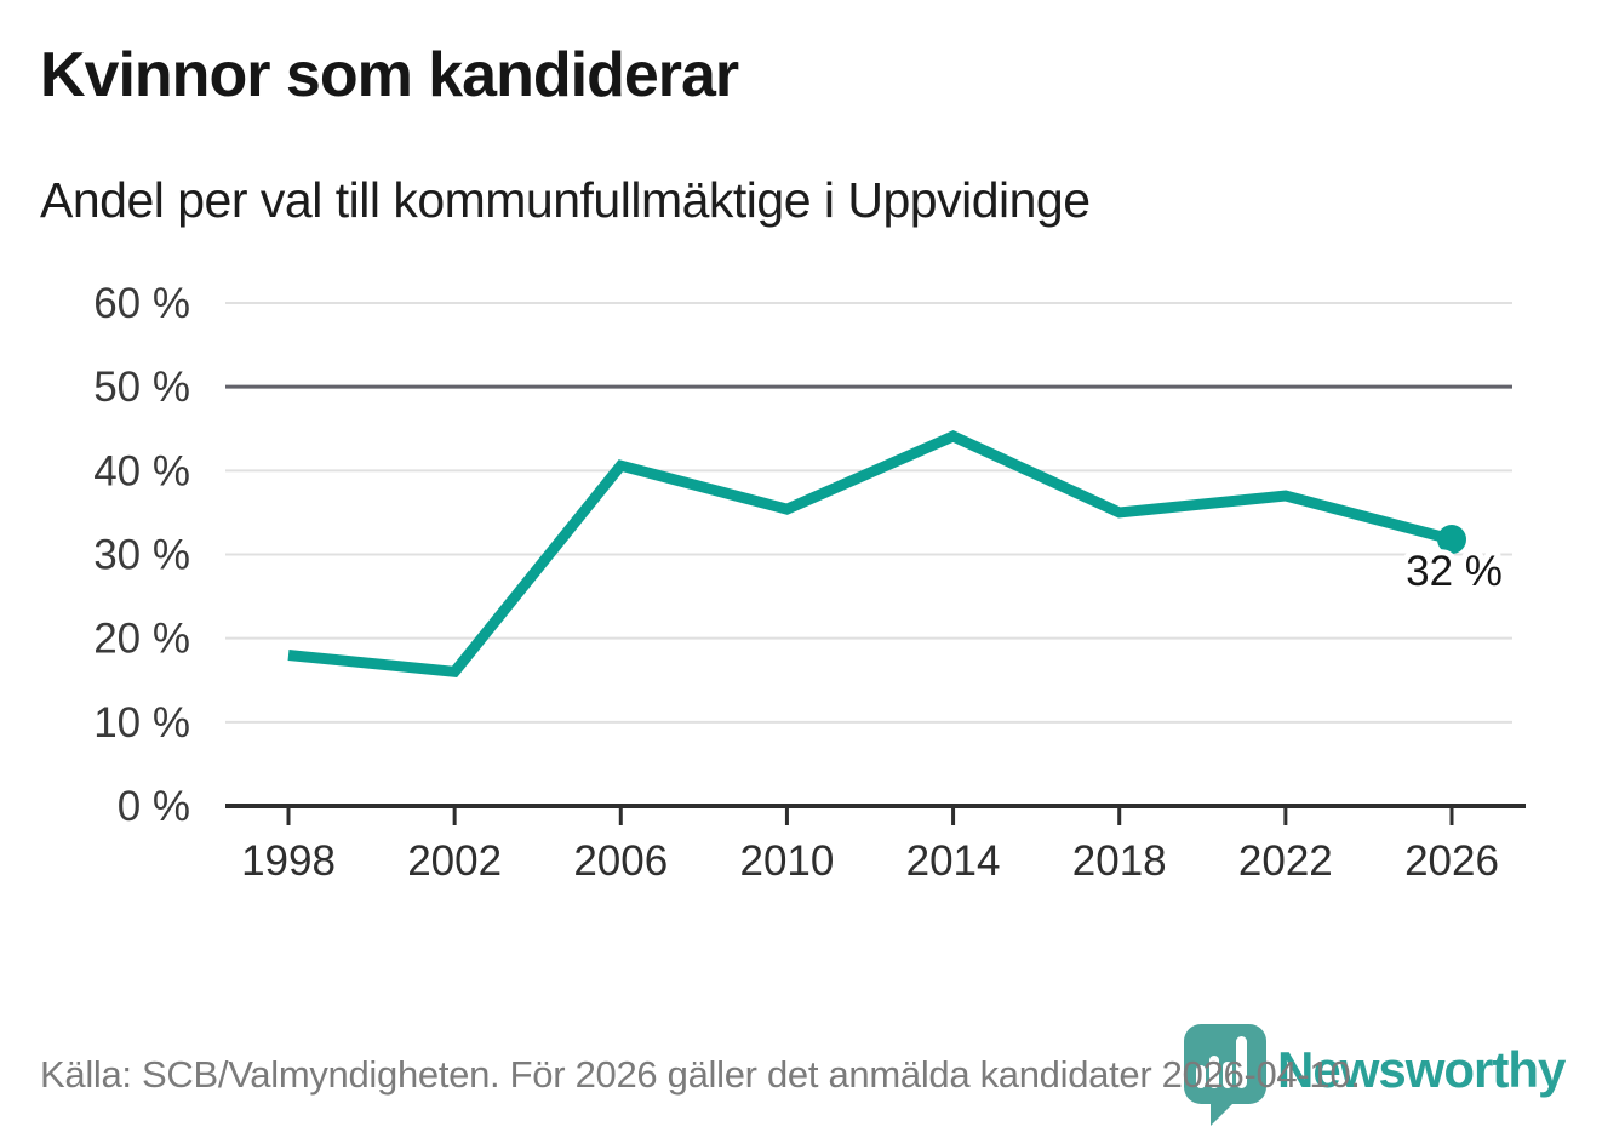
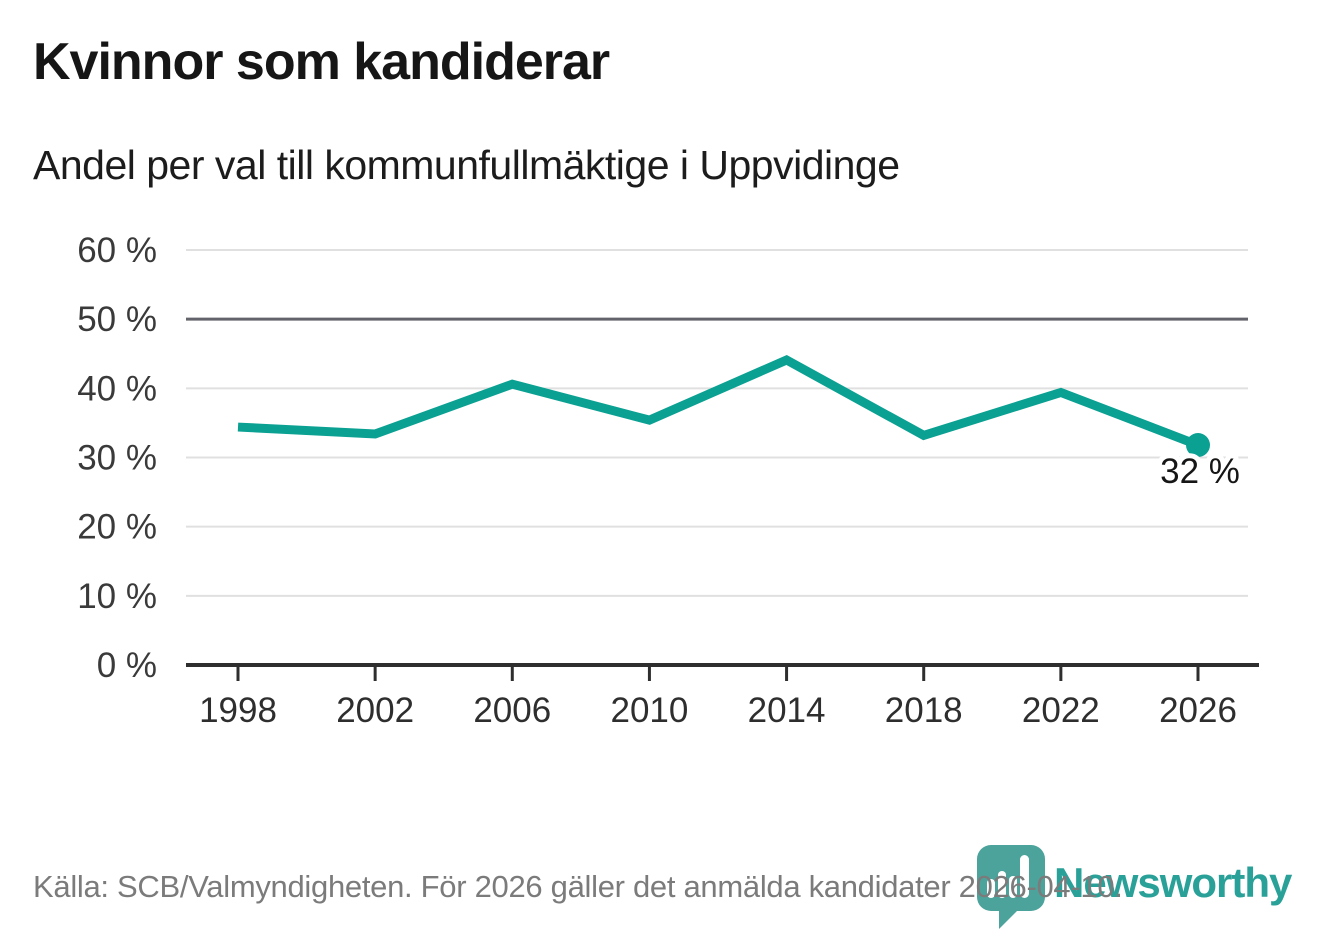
1998: 18% -> 34%
2002: 16% -> 33%
2018: 35% -> 33%
2022: 37% -> 39%
